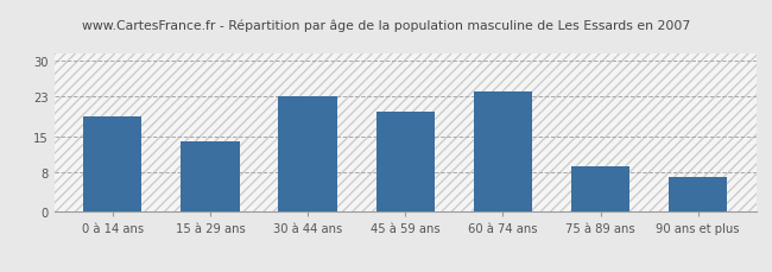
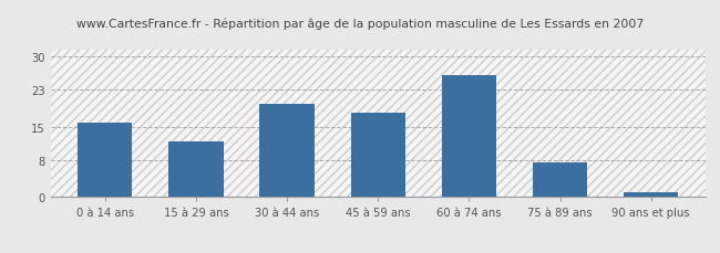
0 à 14 ans: 19.0 -> 16.0
15 à 29 ans: 14.0 -> 12.0
30 à 44 ans: 23.0 -> 20.0
45 à 59 ans: 20.0 -> 18.0
60 à 74 ans: 24.0 -> 26.0
75 à 89 ans: 9.0 -> 7.5
90 ans et plus: 7.0 -> 1.0
